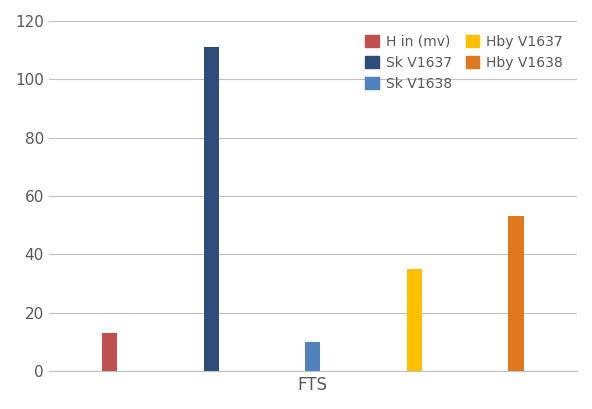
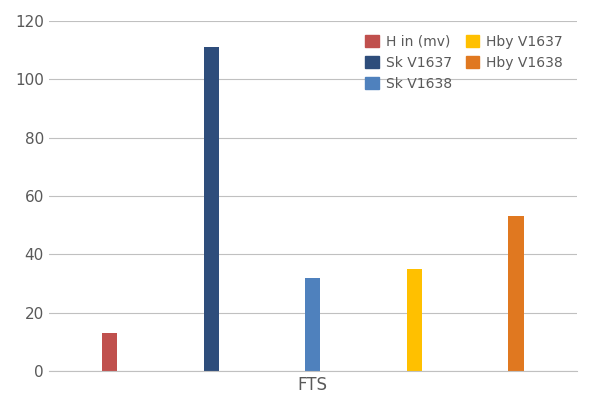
FTS: 10 -> 32
